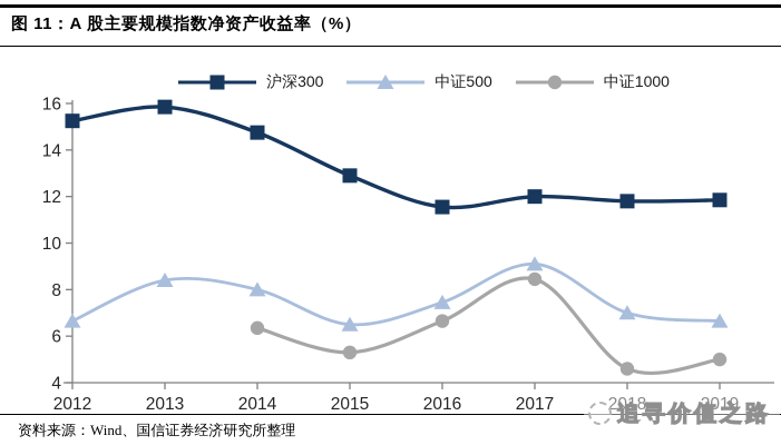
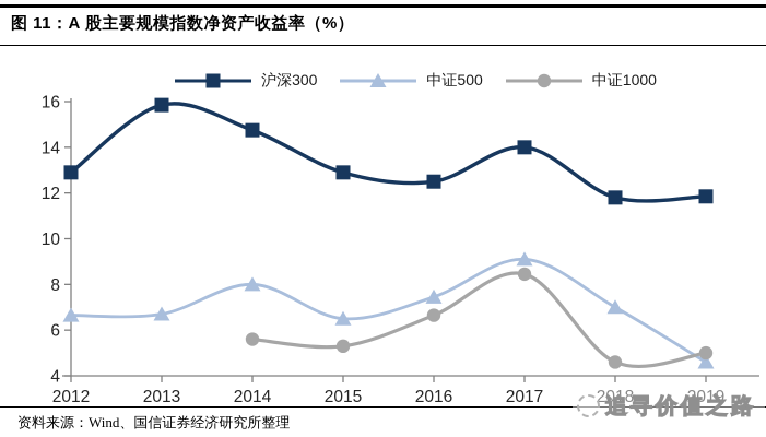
沪深300/2012: 15.2 -> 12.9
中证500/2013: 8.4 -> 6.7
中证1000/2014: 6.3 -> 5.6
沪深300/2016: 11.6 -> 12.5
沪深300/2017: 12.0 -> 14.0
中证500/2019: 6.7 -> 4.6
